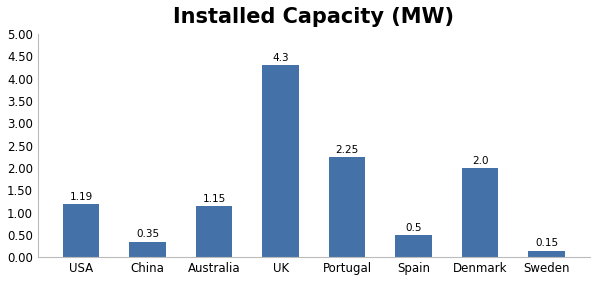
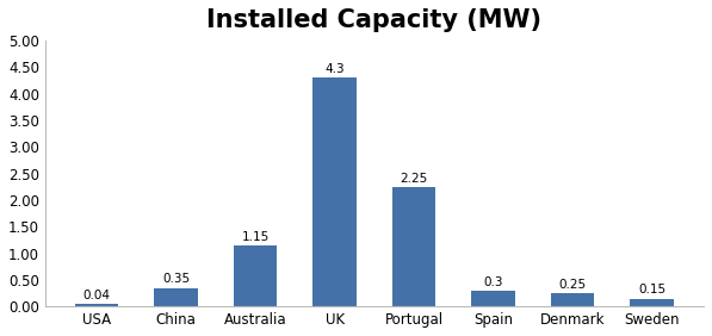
USA: 1.19 -> 0.04
Spain: 0.5 -> 0.3
Denmark: 2.0 -> 0.25
